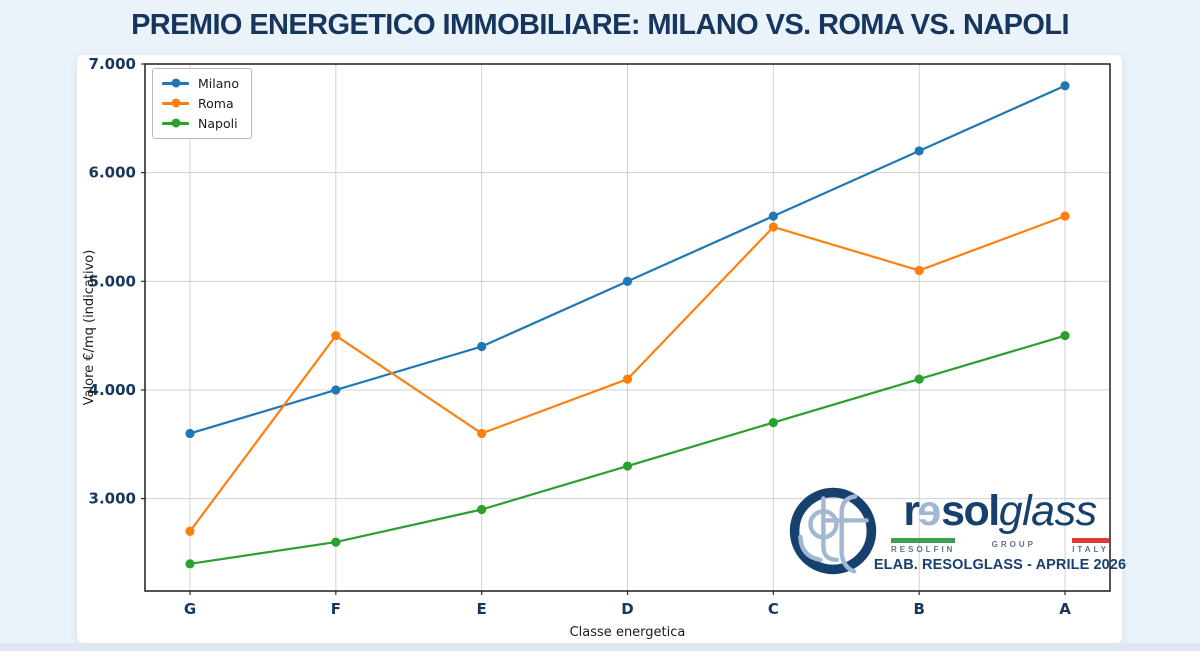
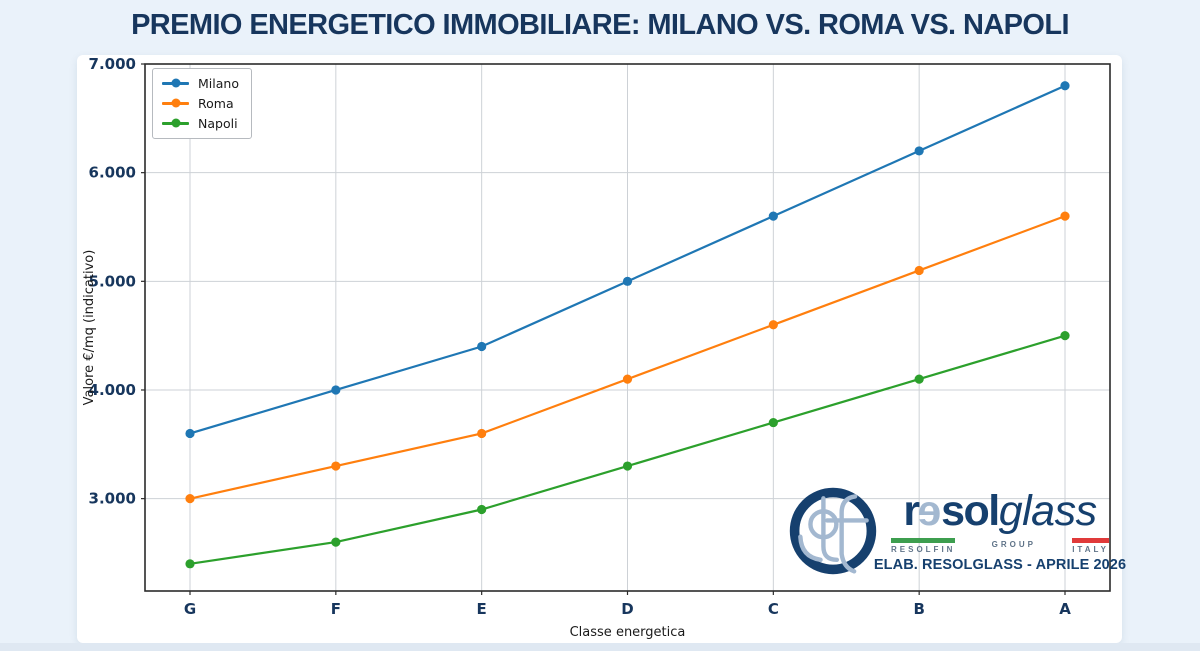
Roma/G: 2700 -> 3000
Roma/F: 4500 -> 3300
Roma/C: 5500 -> 4600
